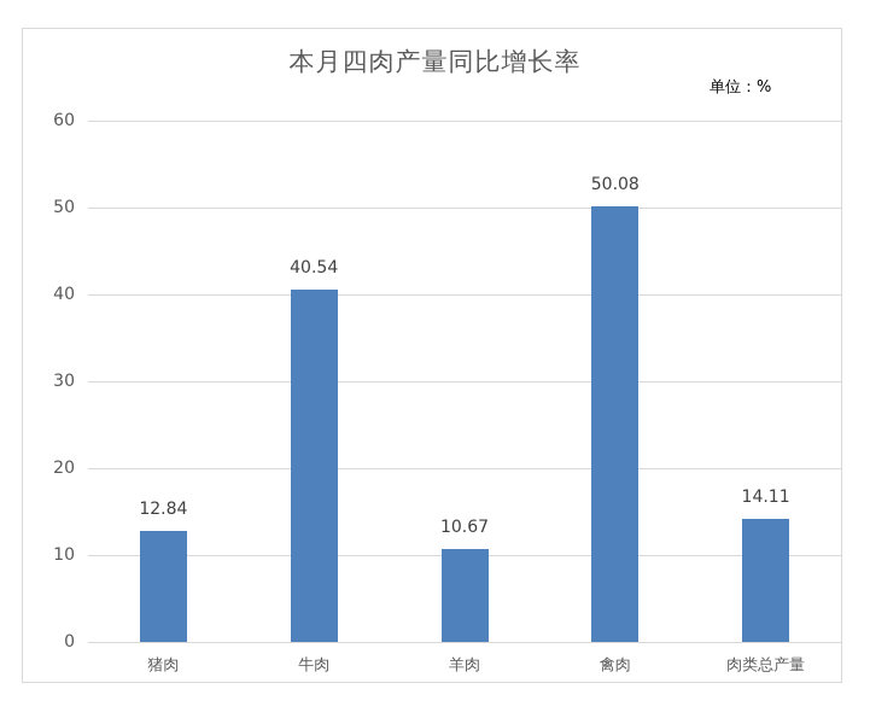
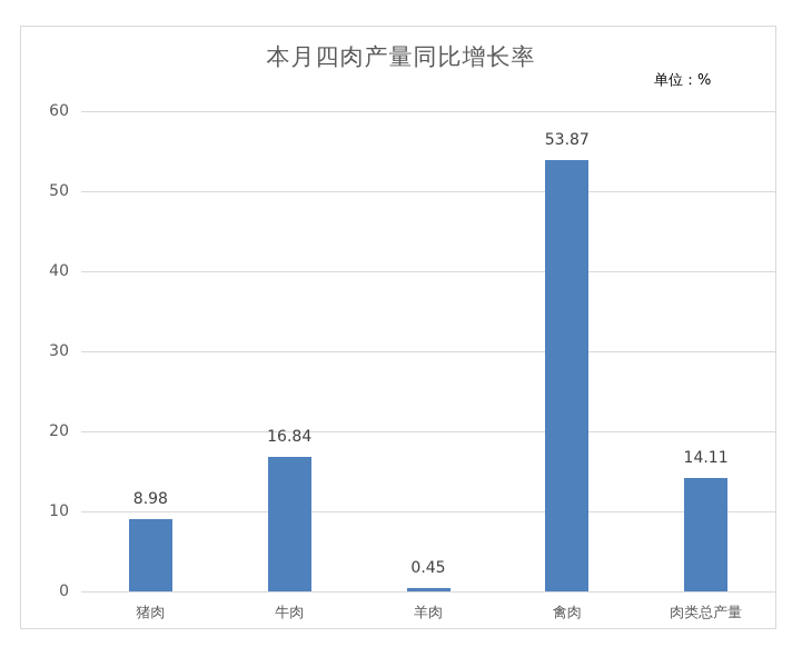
猪肉: 12.84 -> 8.98
牛肉: 40.54 -> 16.84
羊肉: 10.67 -> 0.45
禽肉: 50.08 -> 53.87
